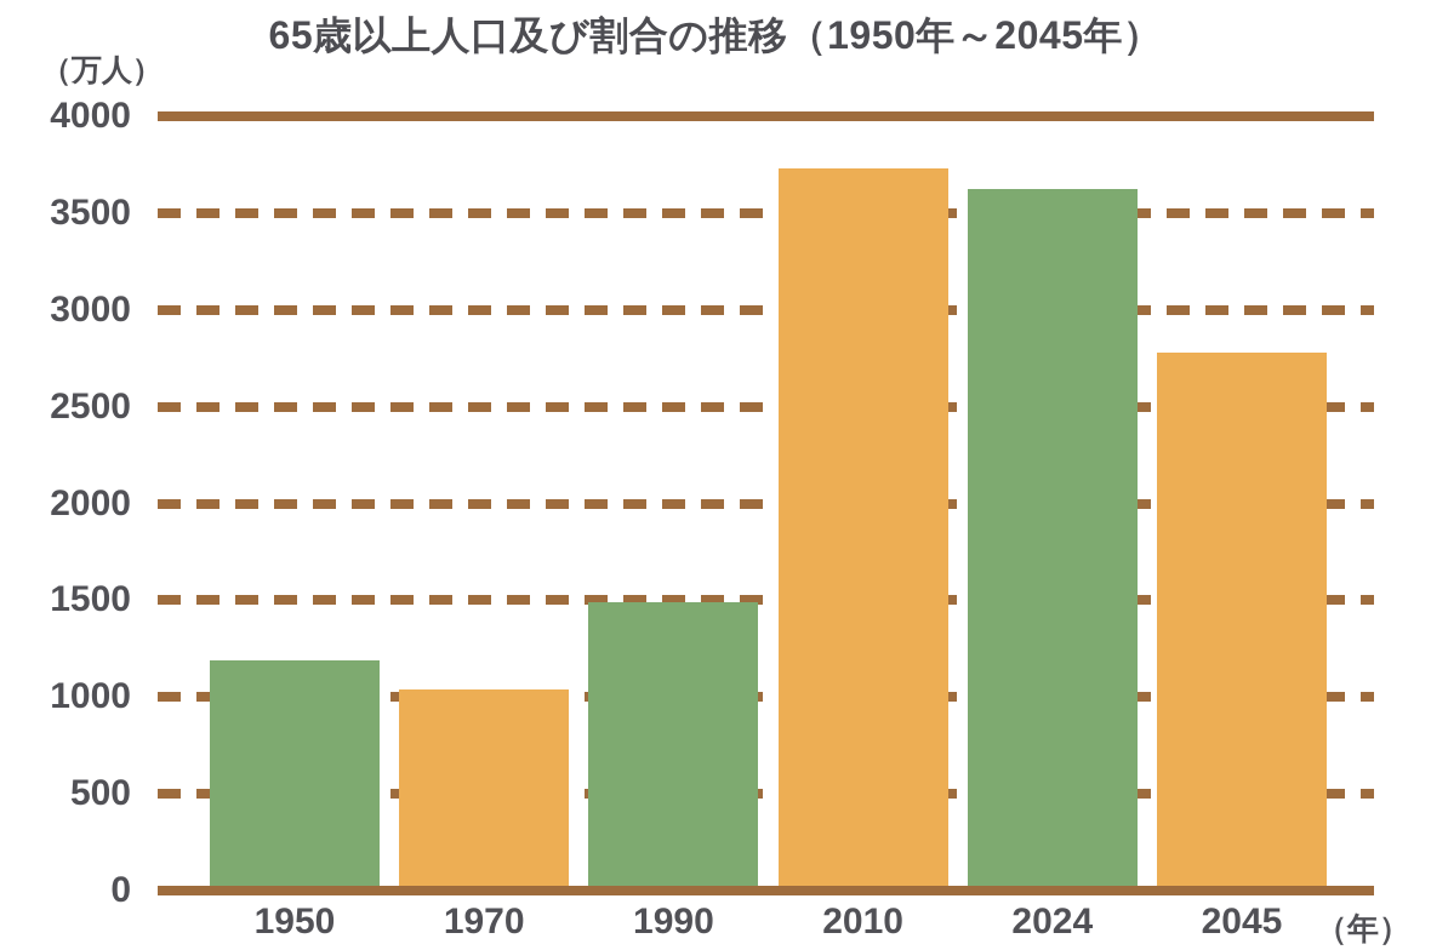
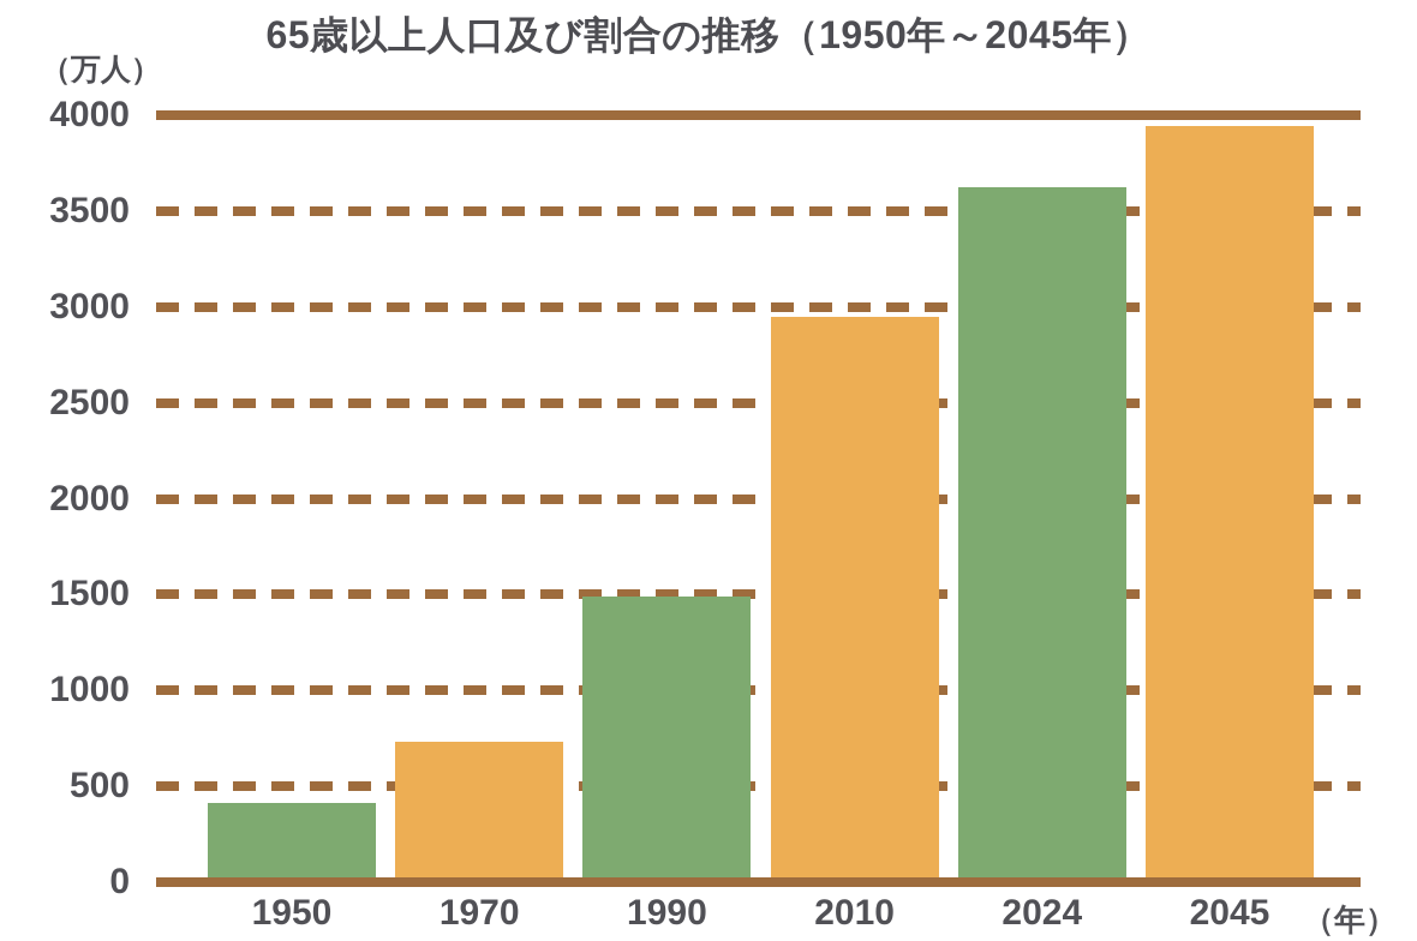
1950: 1190 -> 410
1970: 1040 -> 730
2010: 3730 -> 2950
2045: 2780 -> 3940
